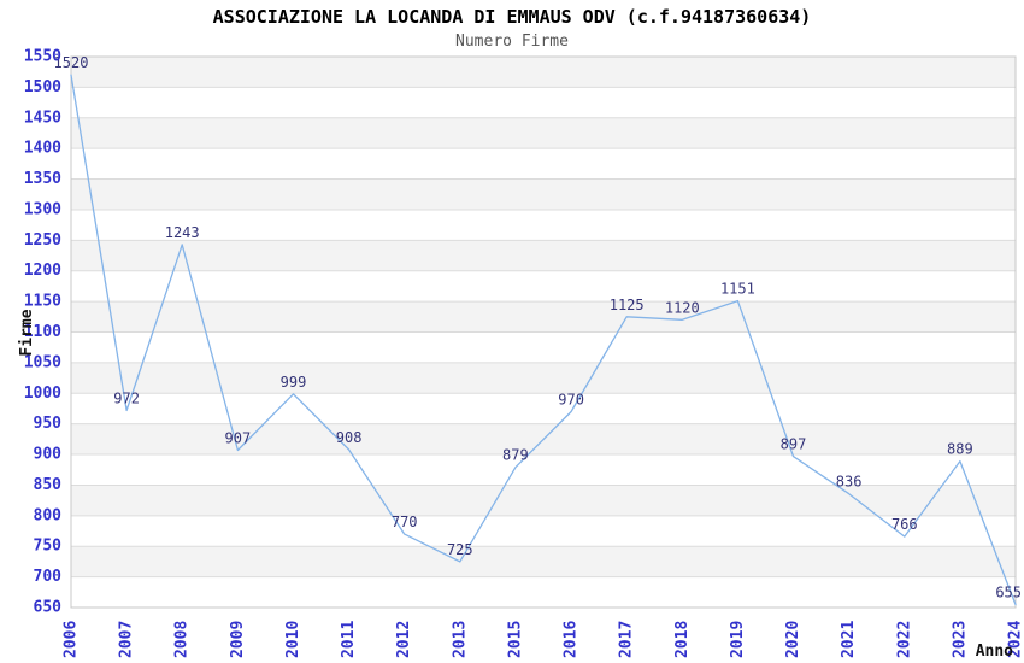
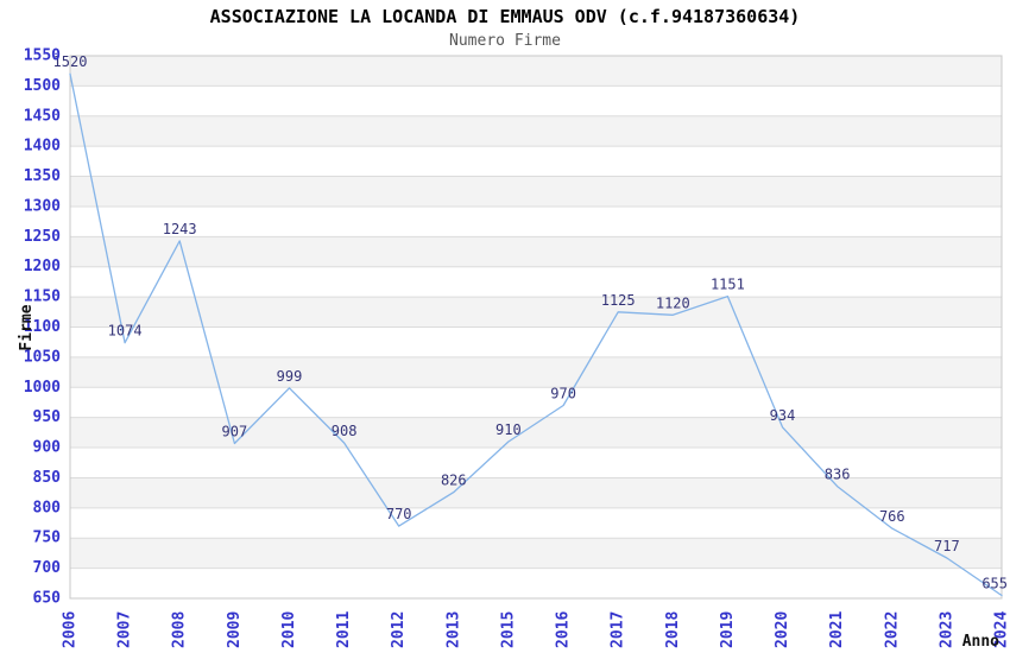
2007: 972 -> 1074
2013: 725 -> 826
2015: 879 -> 910
2020: 897 -> 934
2023: 889 -> 717
